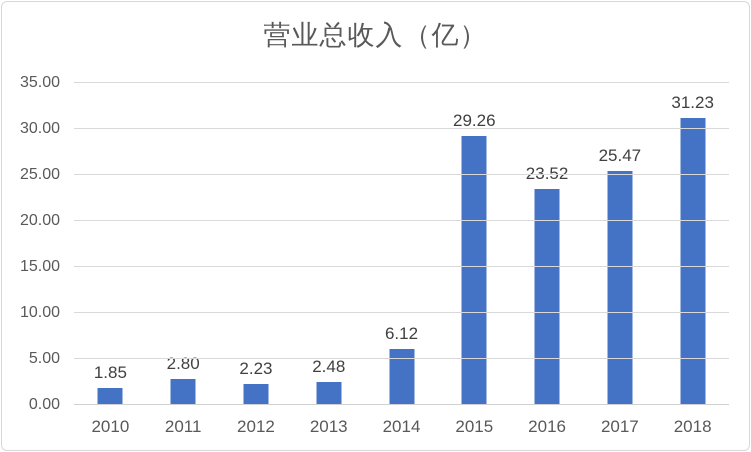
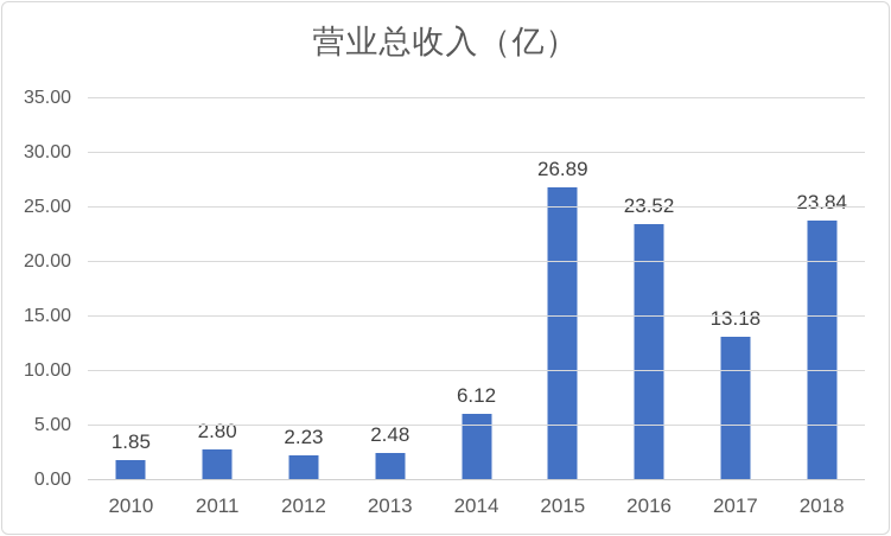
2015: 29.26 -> 26.89
2017: 25.47 -> 13.18
2018: 31.23 -> 23.84
